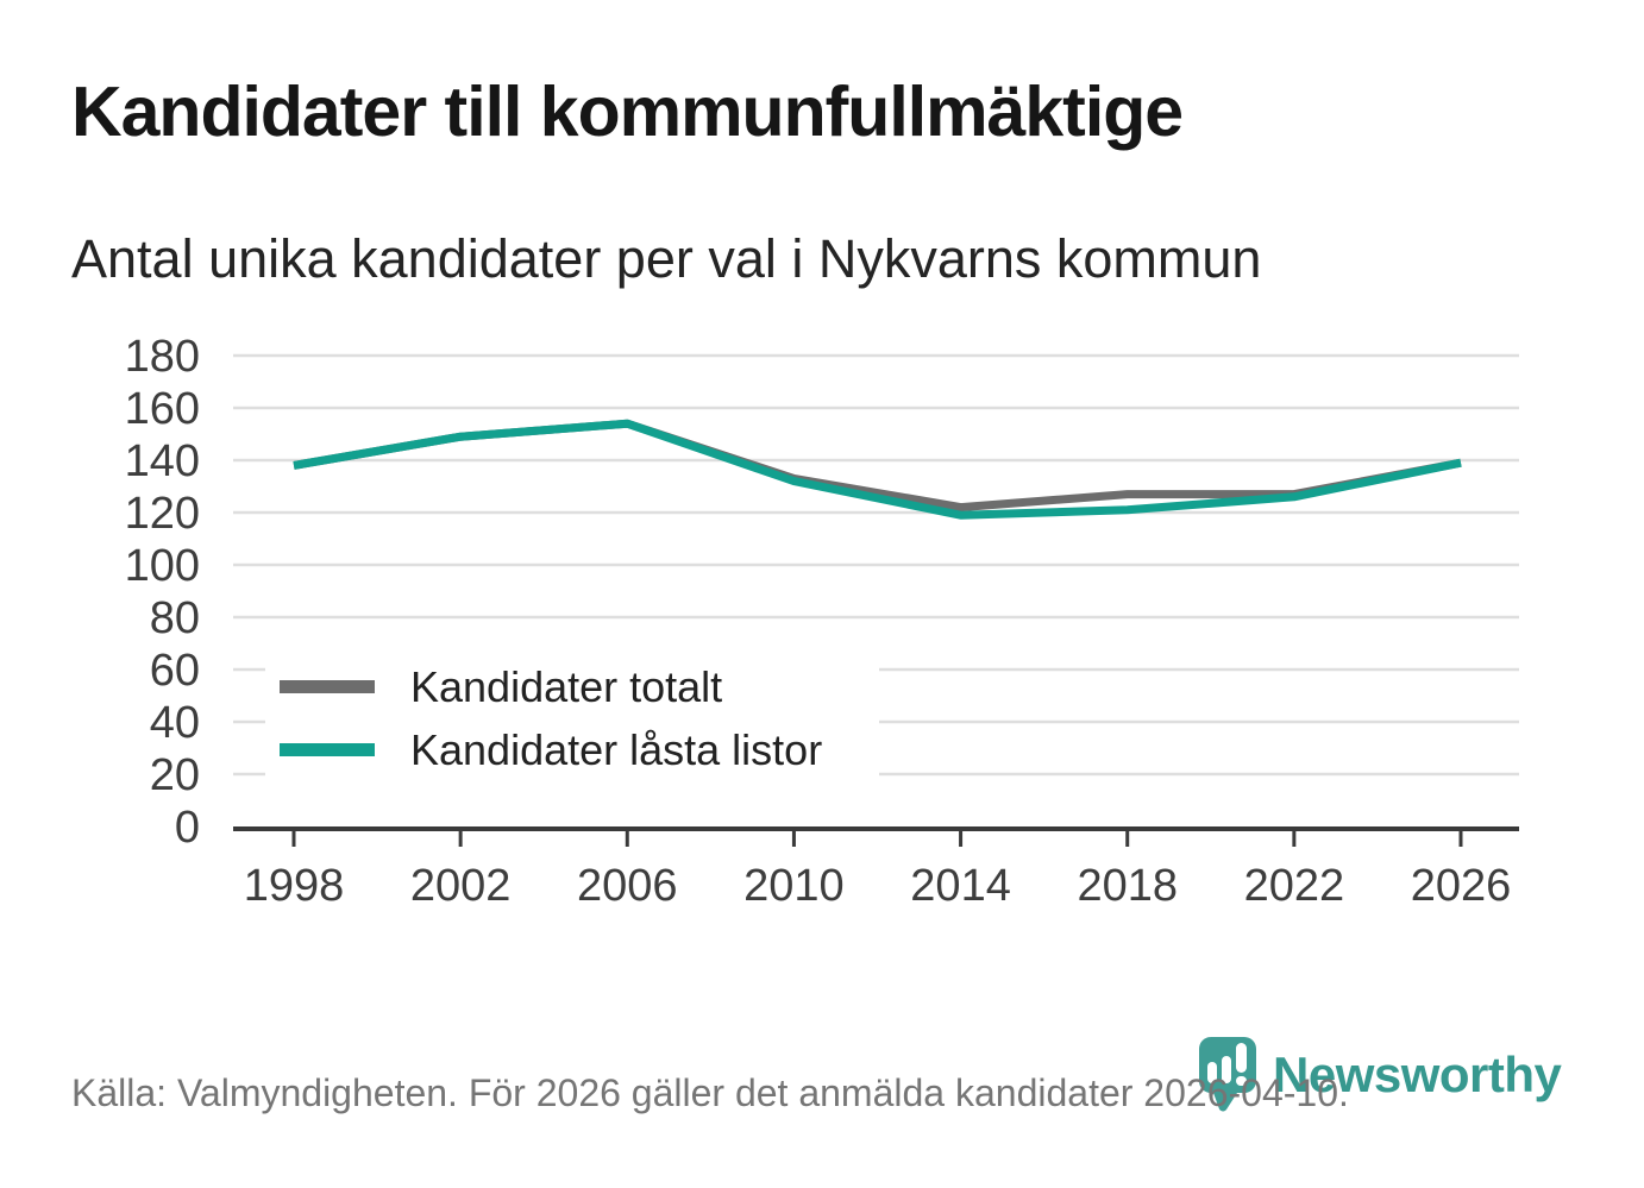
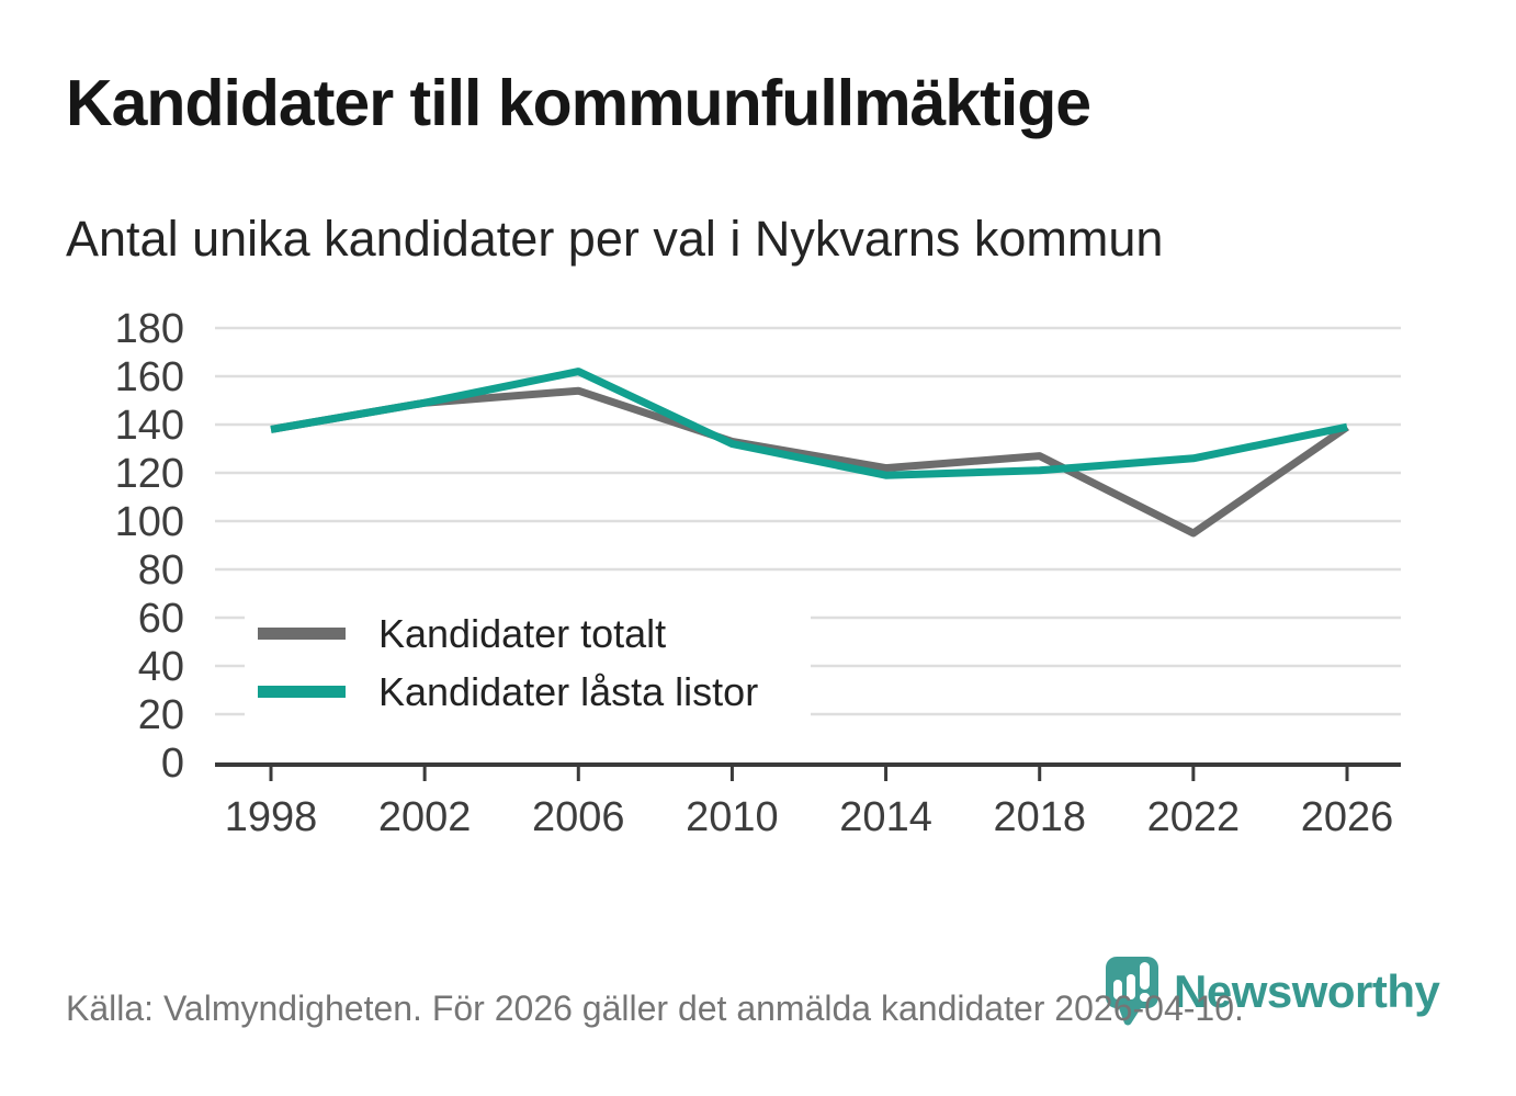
Kandidater låsta listor/2006: 154 -> 162
Kandidater totalt/2022: 127 -> 95
